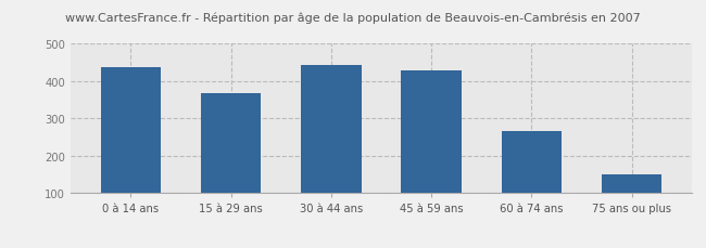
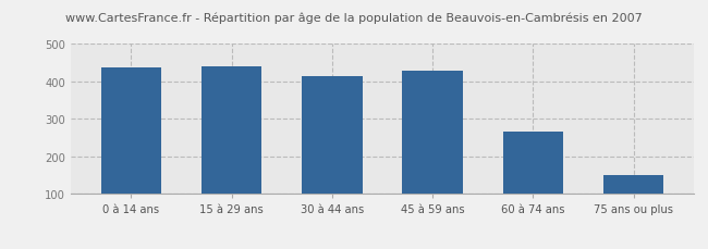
15 à 29 ans: 368 -> 440
30 à 44 ans: 444 -> 415
